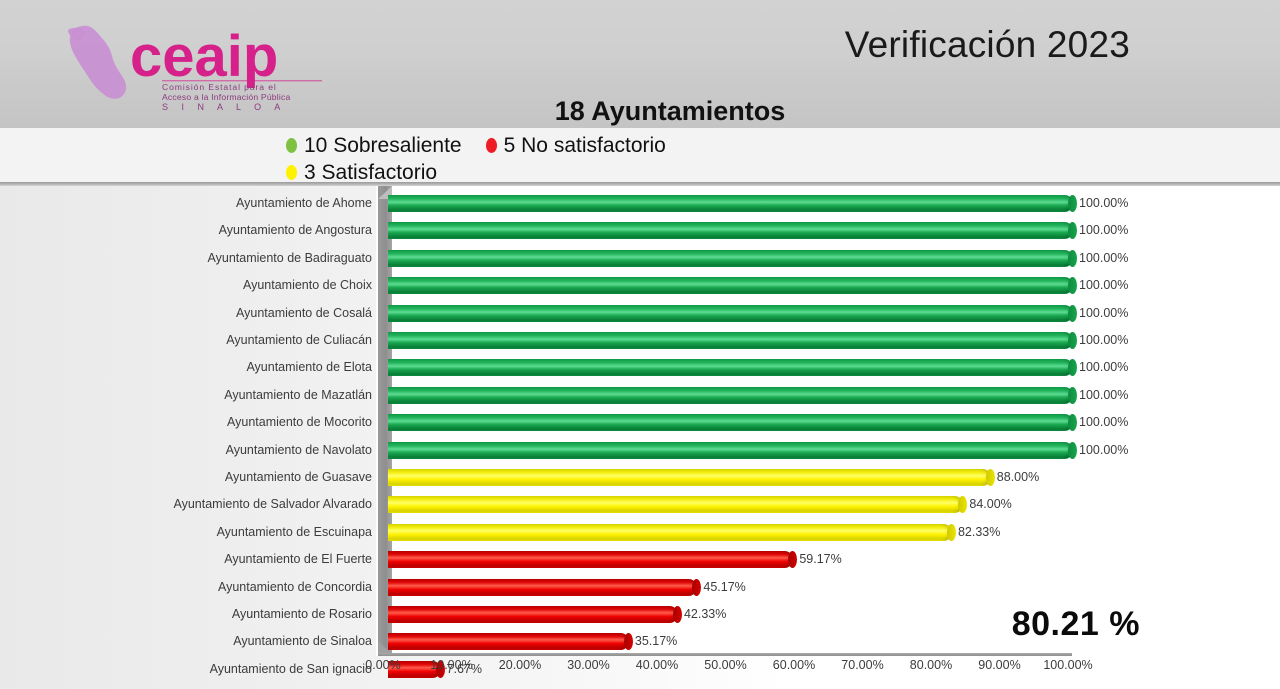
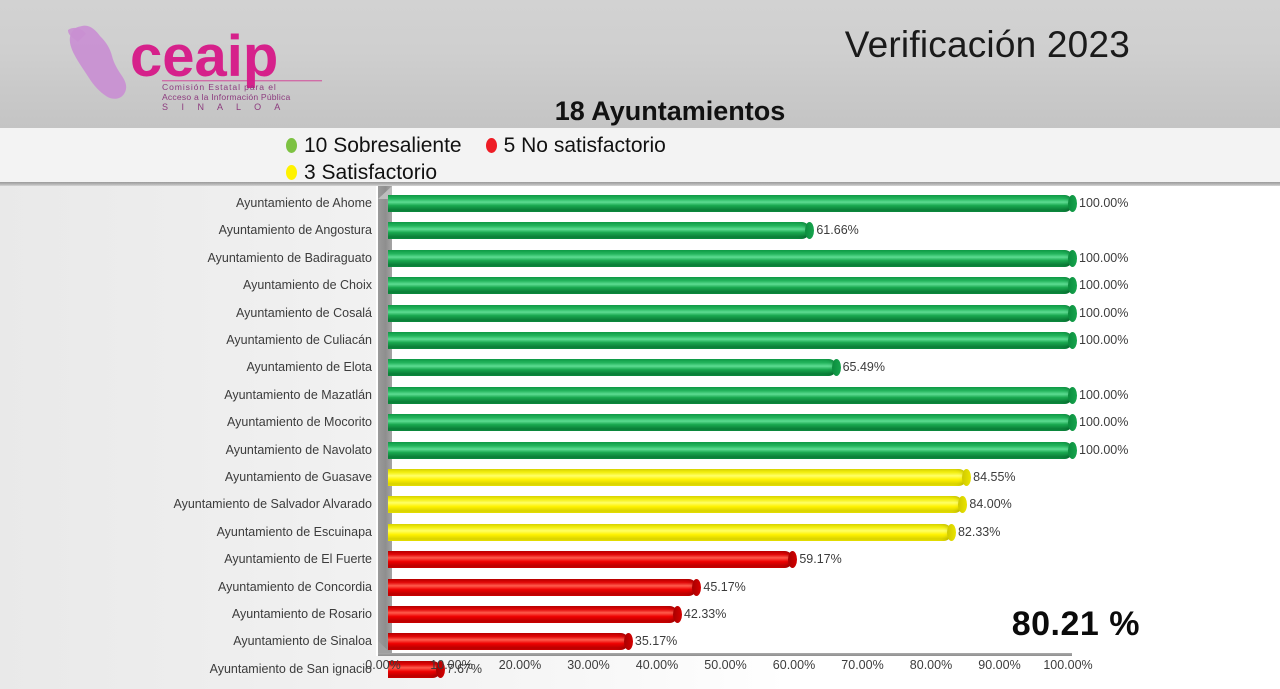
Ayuntamiento de Angostura: 100.00% -> 61.66%
Ayuntamiento de Elota: 100.00% -> 65.49%
Ayuntamiento de Guasave: 88.00% -> 84.55%
